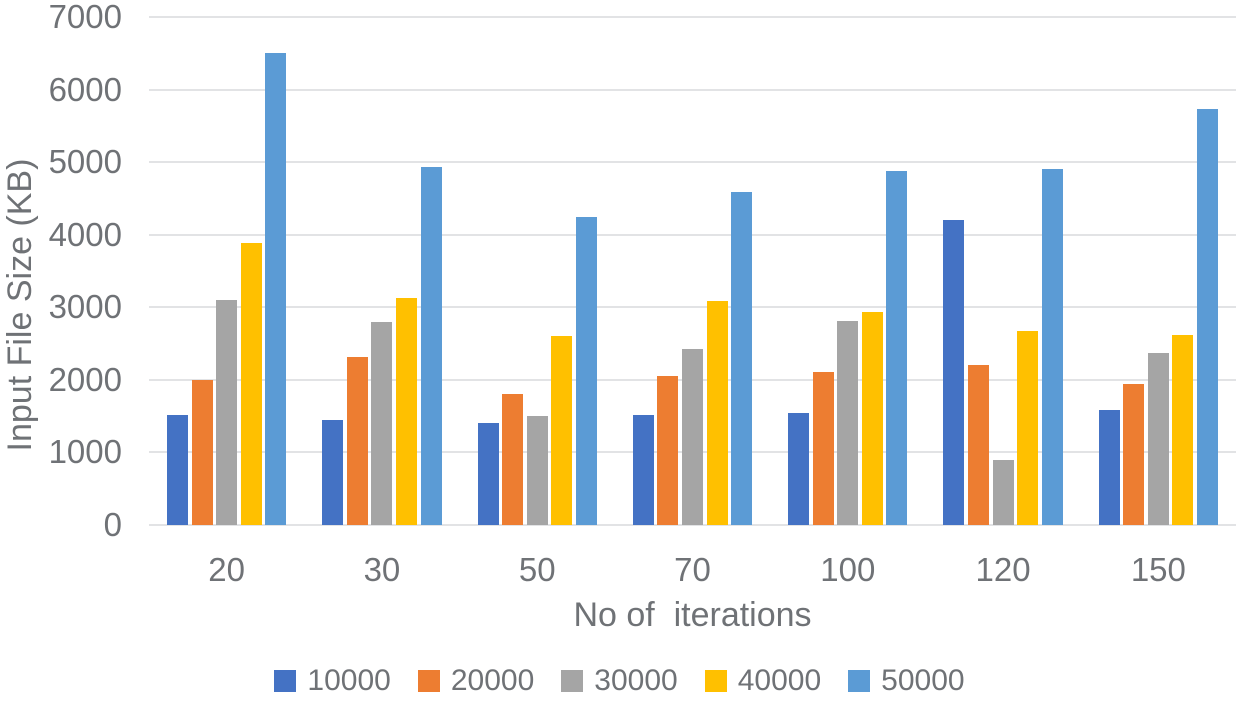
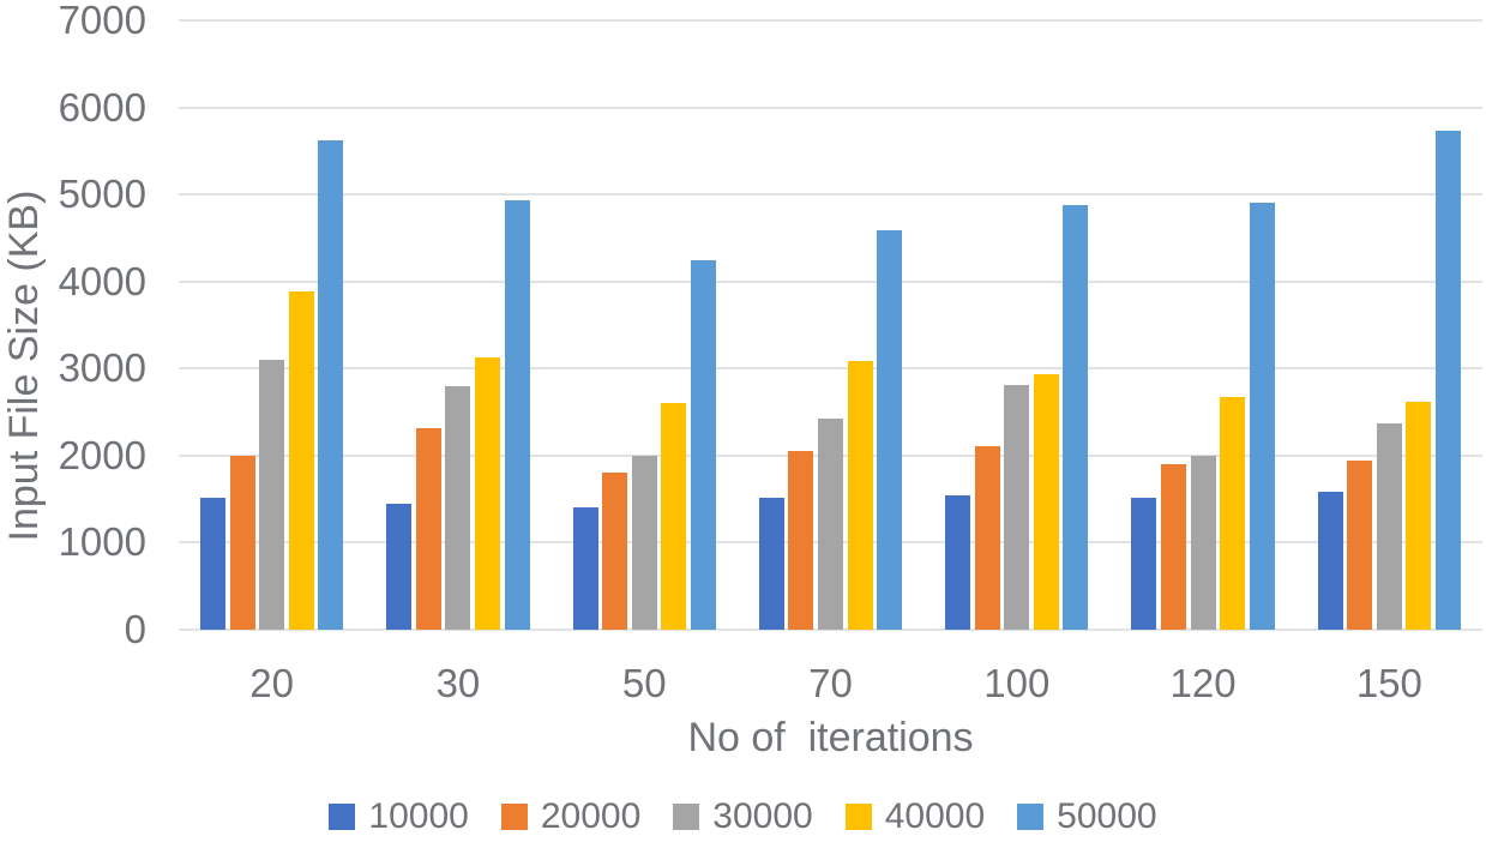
50000/20: 6500 -> 5600
30000/50: 1500 -> 2000
10000/120: 4200 -> 1500
20000/120: 2200 -> 1900
30000/120: 900 -> 2000
